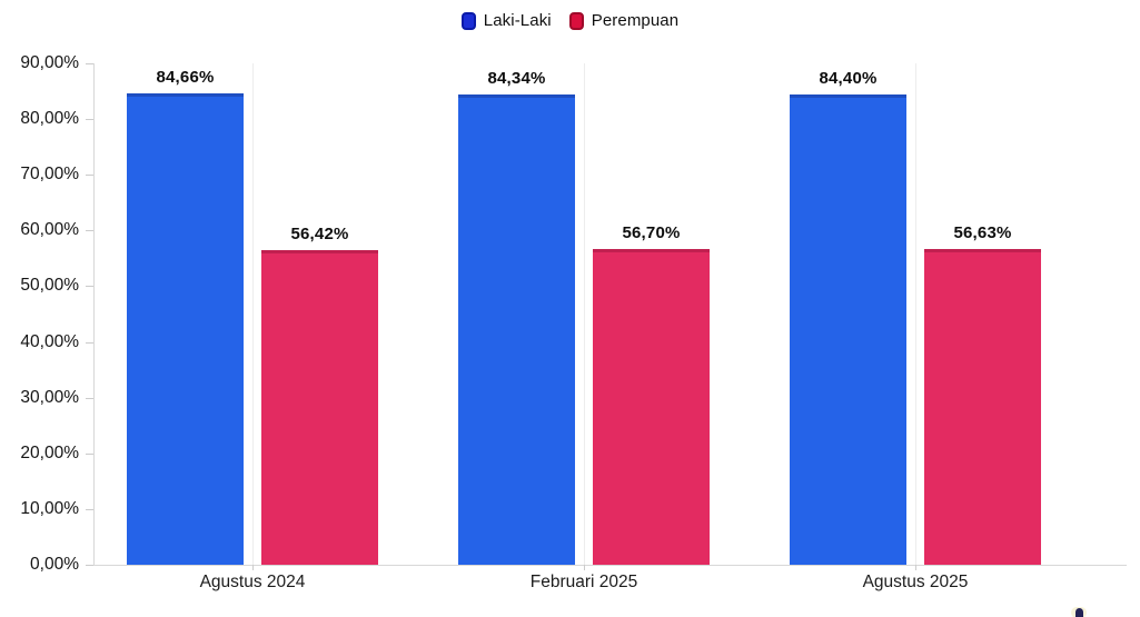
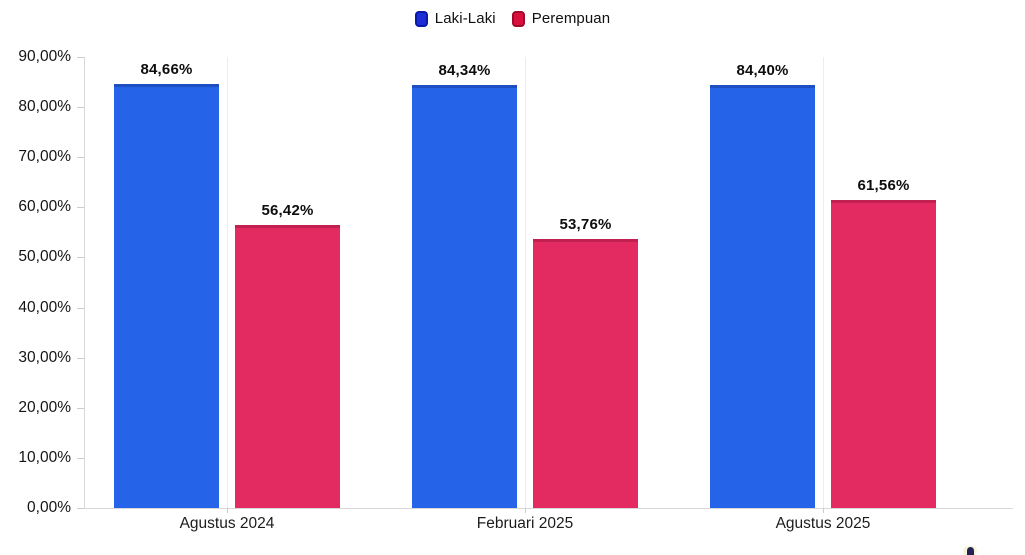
Perempuan/Februari 2025: 56,70% -> 53,76%
Perempuan/Agustus 2025: 56,63% -> 61,56%
